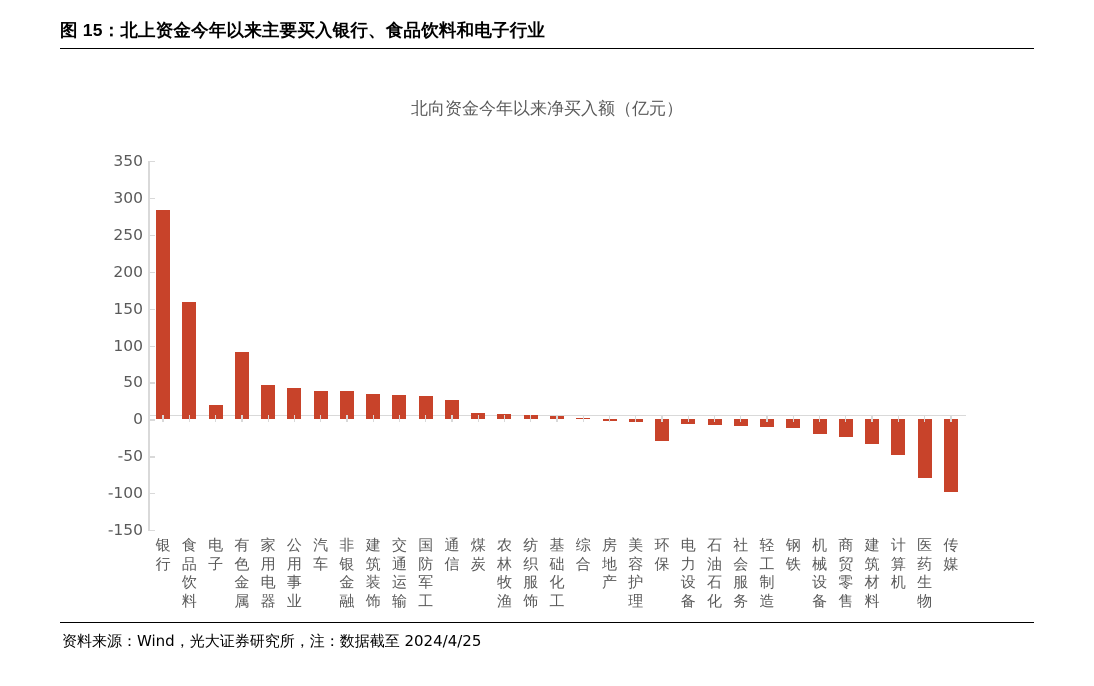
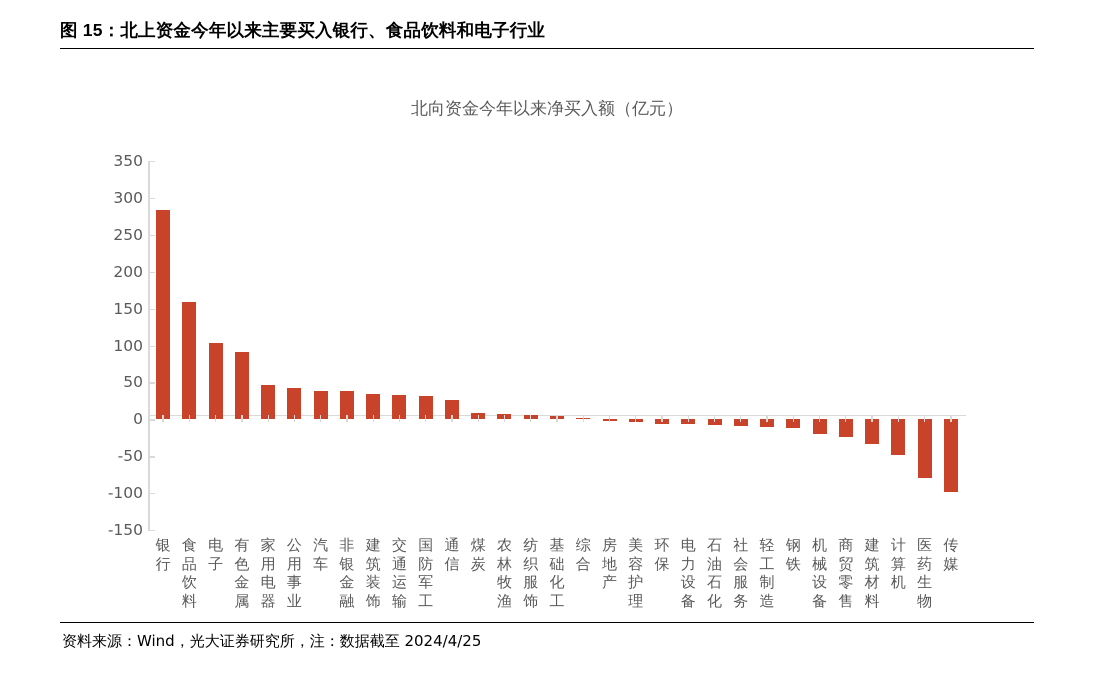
电子: 20 -> 100
环保: -30 -> -10
